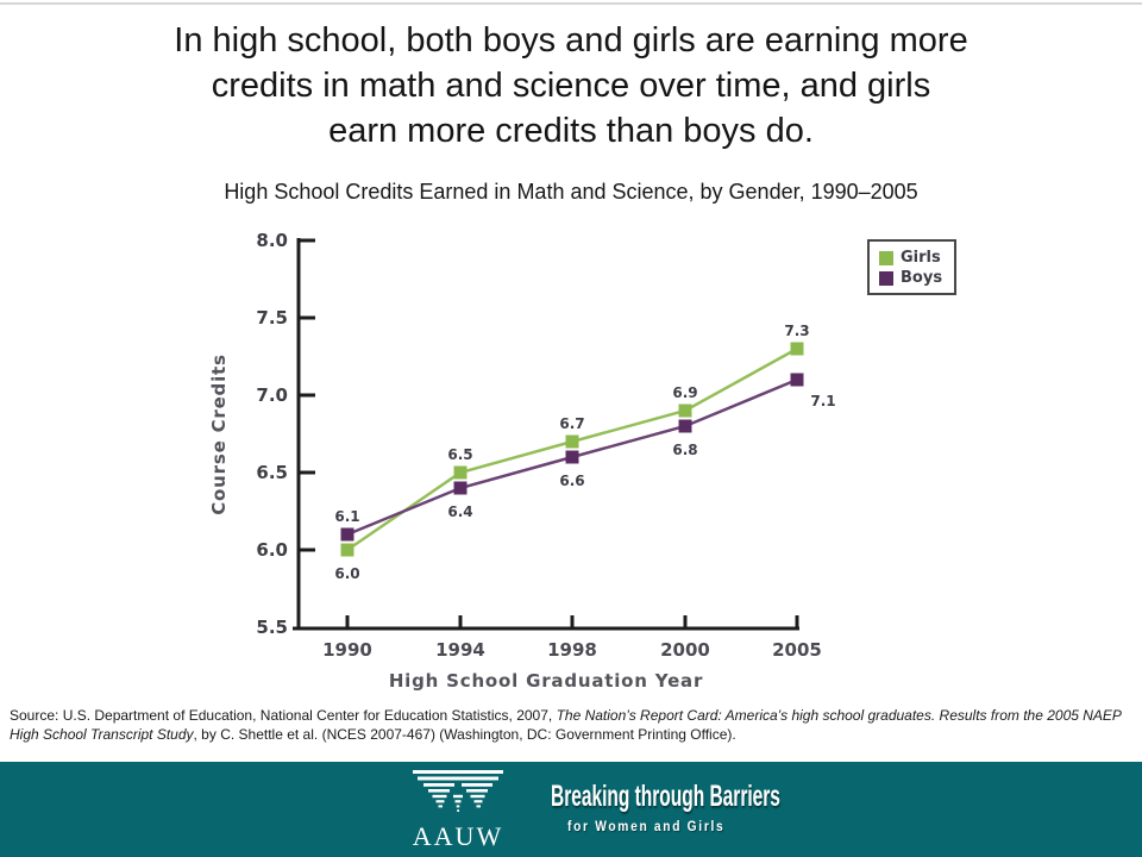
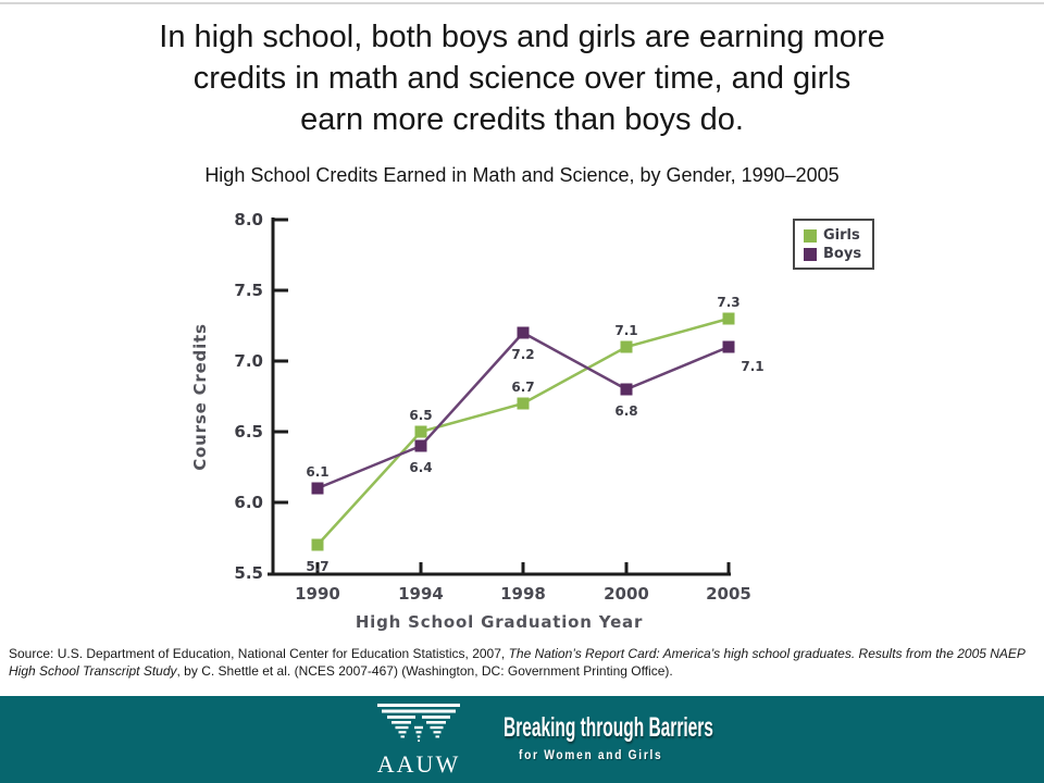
Girls/1990: 6.0 -> 5.7
Boys/1998: 6.6 -> 7.2
Girls/2000: 6.9 -> 7.1
